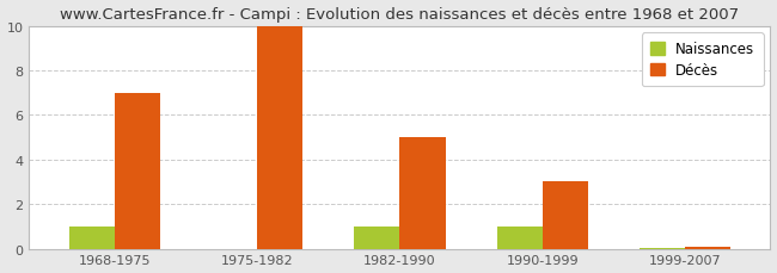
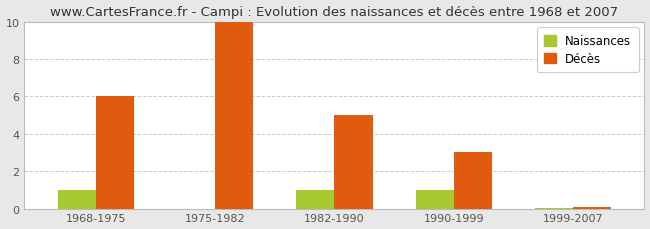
Décès/1968-1975: 7.0 -> 6.0
